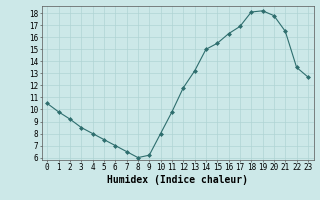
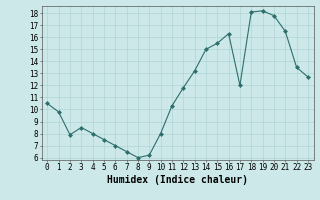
2: 9.2 -> 7.9
11: 9.8 -> 10.3
17: 16.9 -> 12.0
